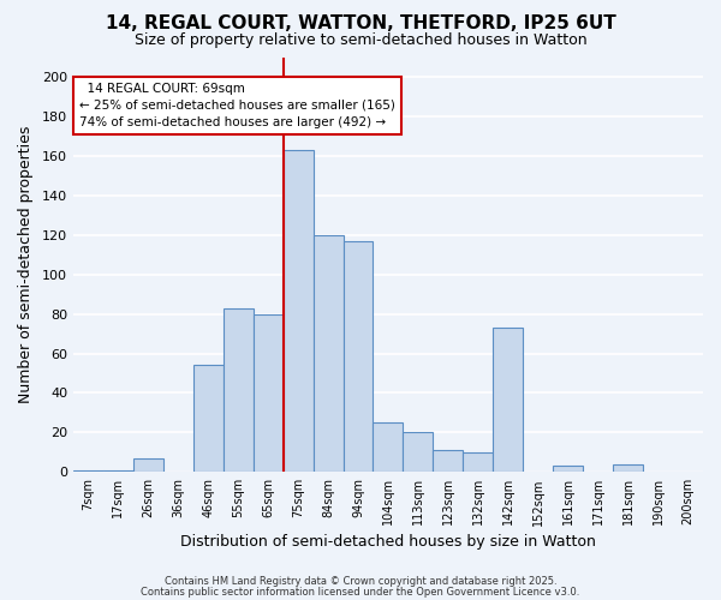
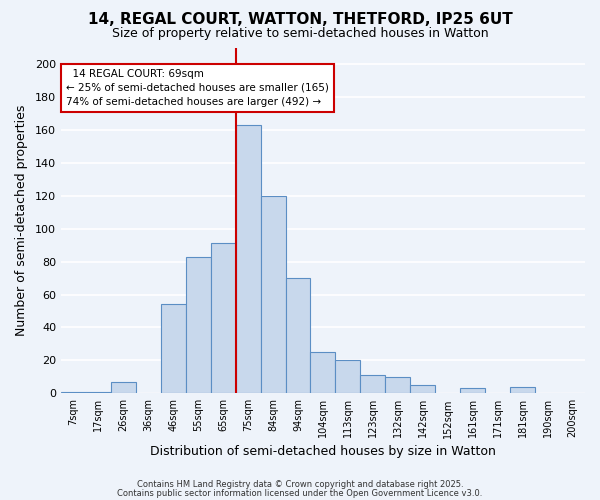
65sqm: 80 -> 91
94sqm: 117 -> 70
142sqm: 73 -> 5
